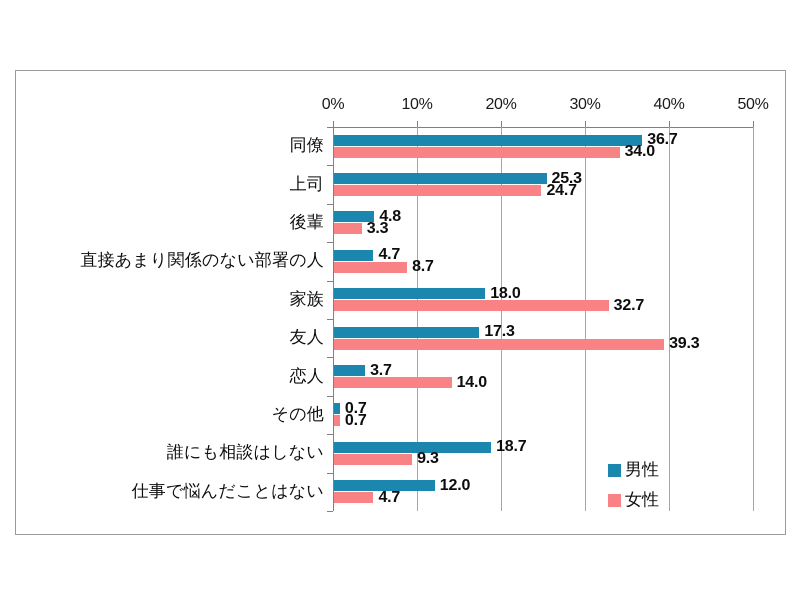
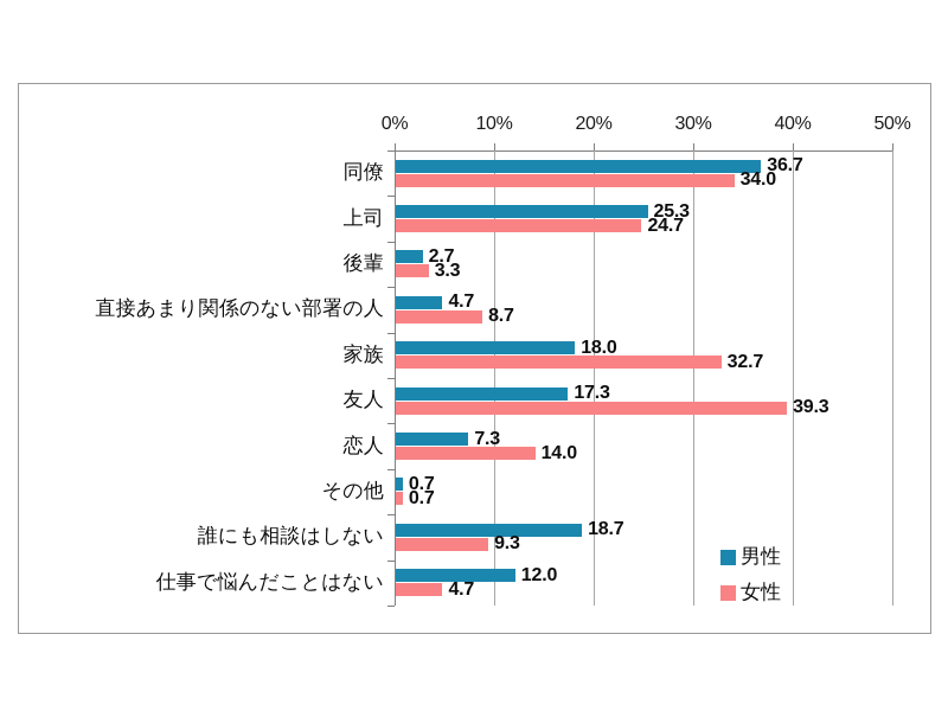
男性/後輩: 4.8 -> 2.7
男性/恋人: 3.7 -> 7.3
